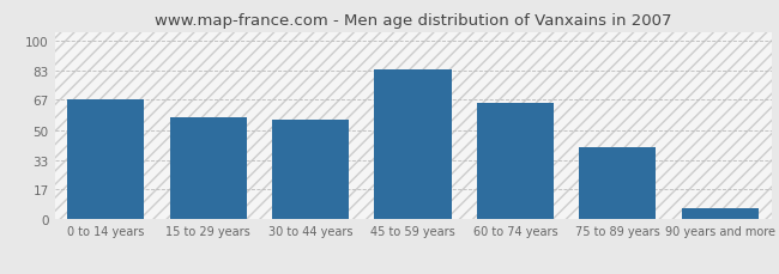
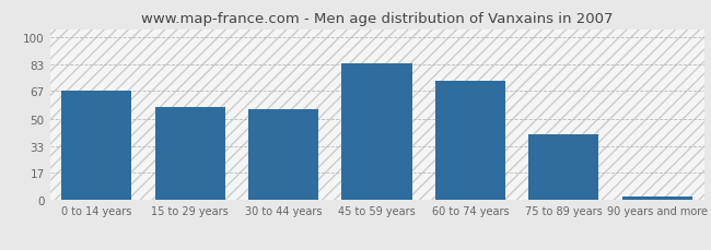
60 to 74 years: 65 -> 73
90 years and more: 6 -> 2
